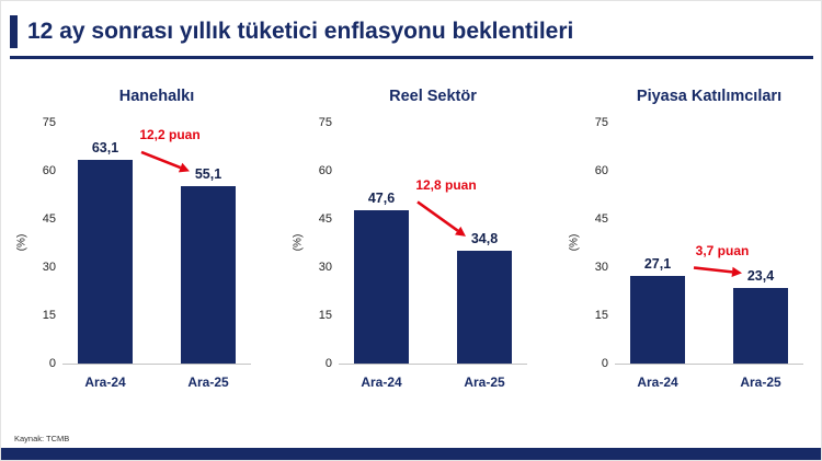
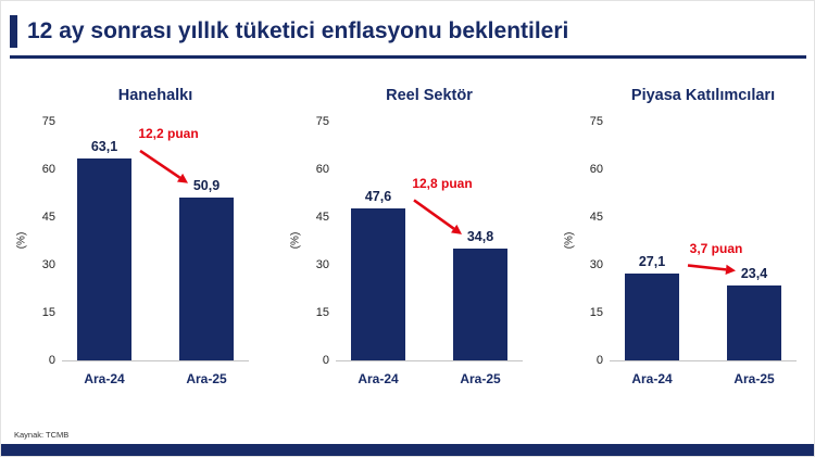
Hanehalkı/Ara-25: 55,1 -> 50,9
